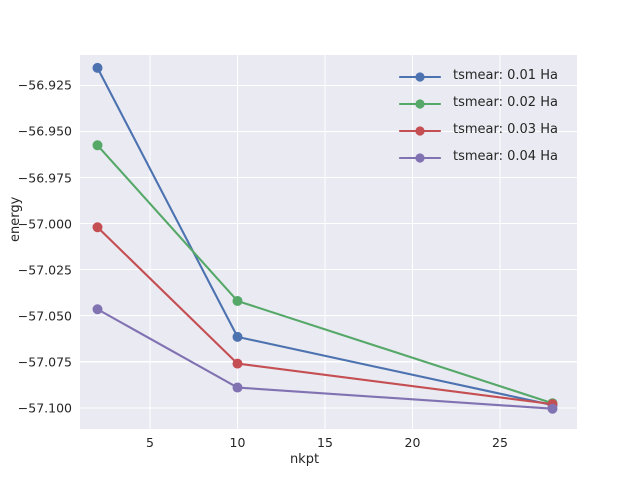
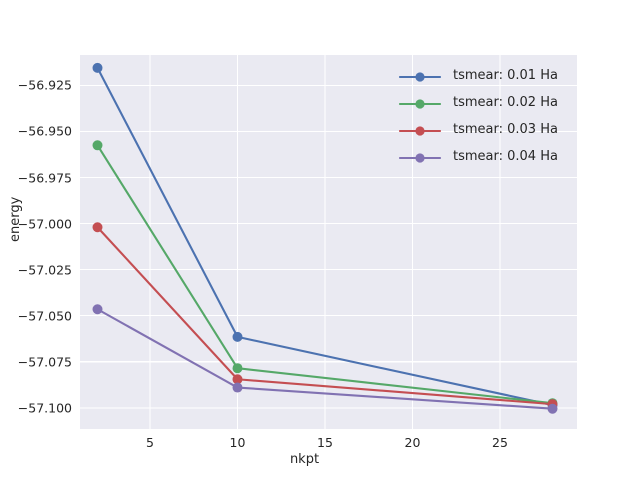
tsmear: 0.02 Ha/10: -57.042 -> -57.078
tsmear: 0.03 Ha/10: -57.076 -> -57.084
